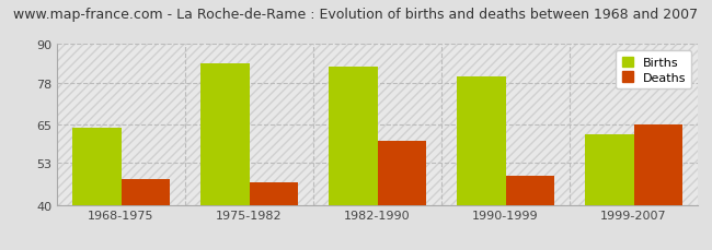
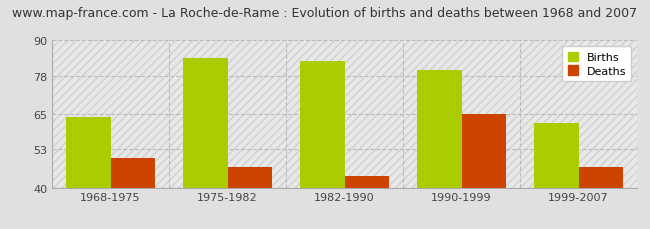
Deaths/1968-1975: 48 -> 50
Deaths/1982-1990: 60 -> 44
Deaths/1990-1999: 49 -> 65
Deaths/1999-2007: 65 -> 47
